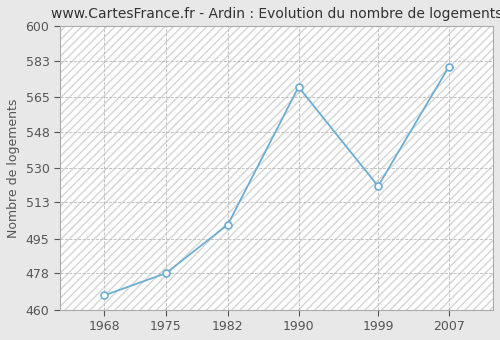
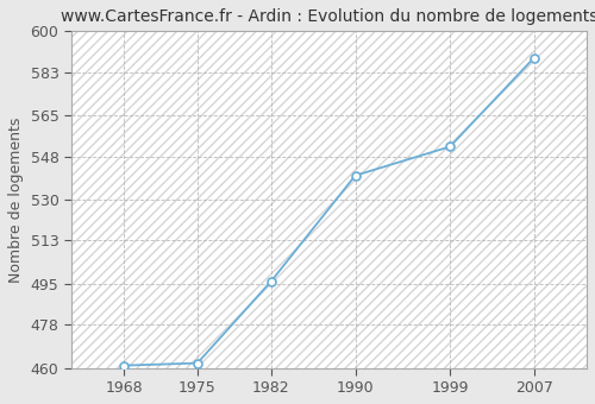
1968: 467 -> 461
1975: 478 -> 462
1982: 502 -> 496
1990: 570 -> 540
1999: 521 -> 552
2007: 580 -> 589
